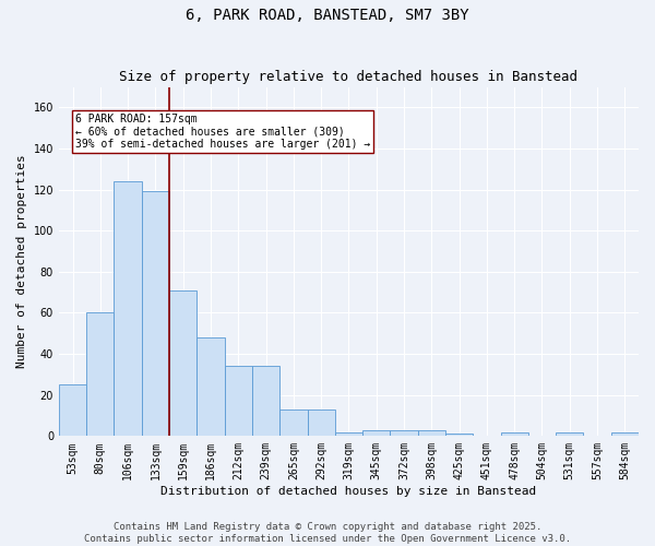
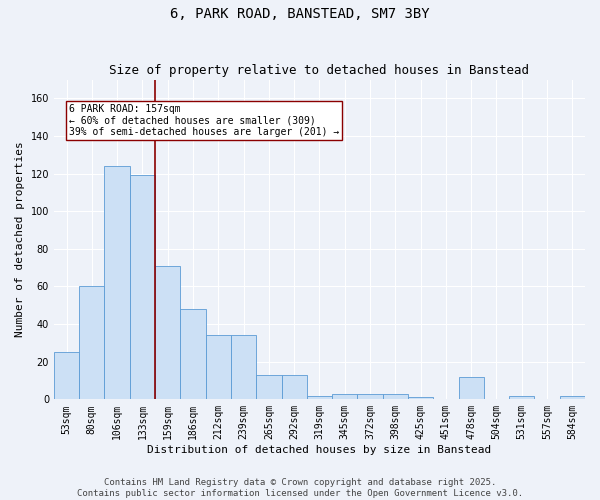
478sqm: 2 -> 12
